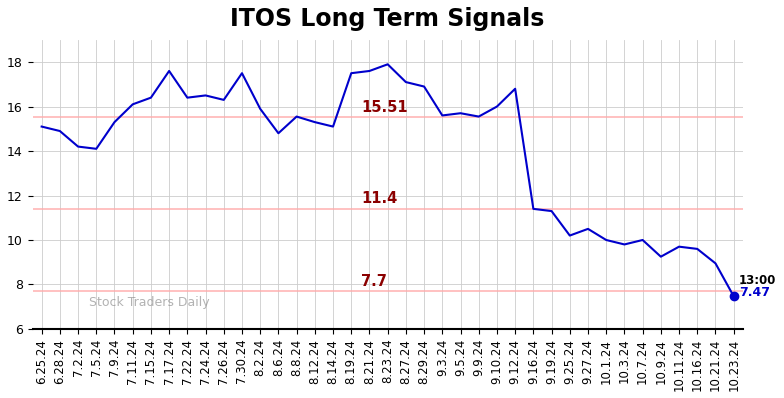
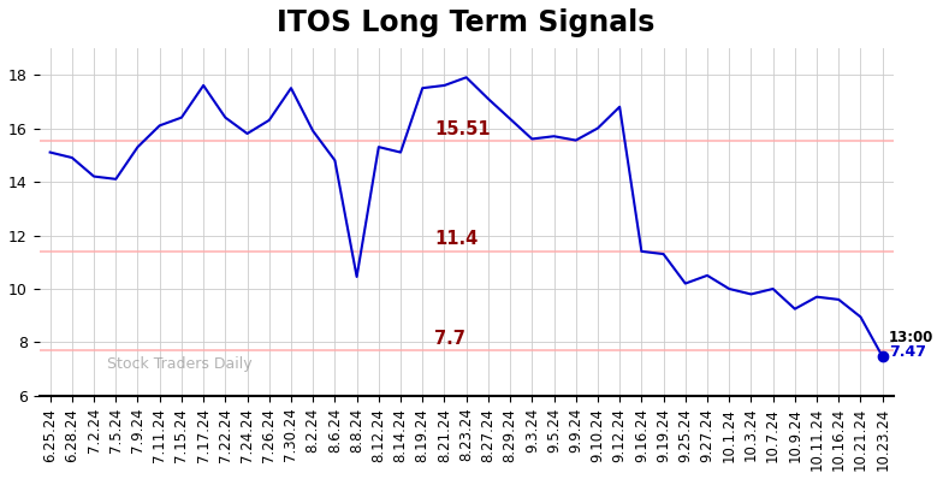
7.24.24: 16.50 -> 15.80
8.8.24: 15.55 -> 10.45
8.29.24: 16.90 -> 16.35
